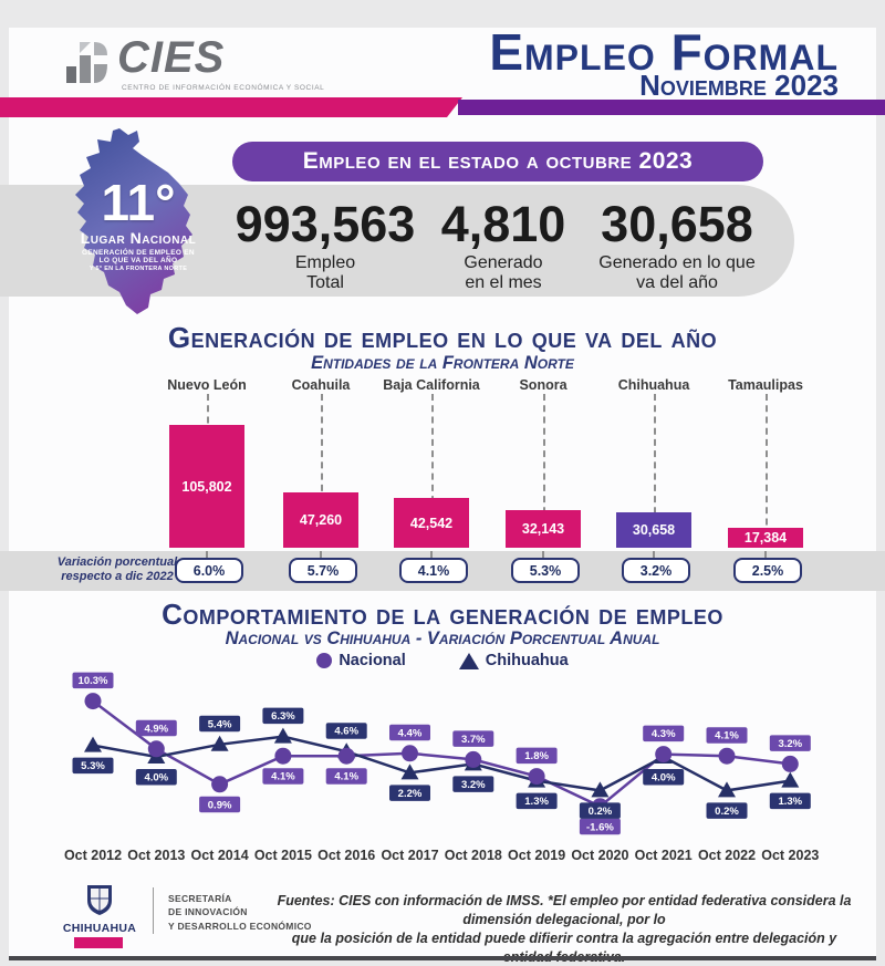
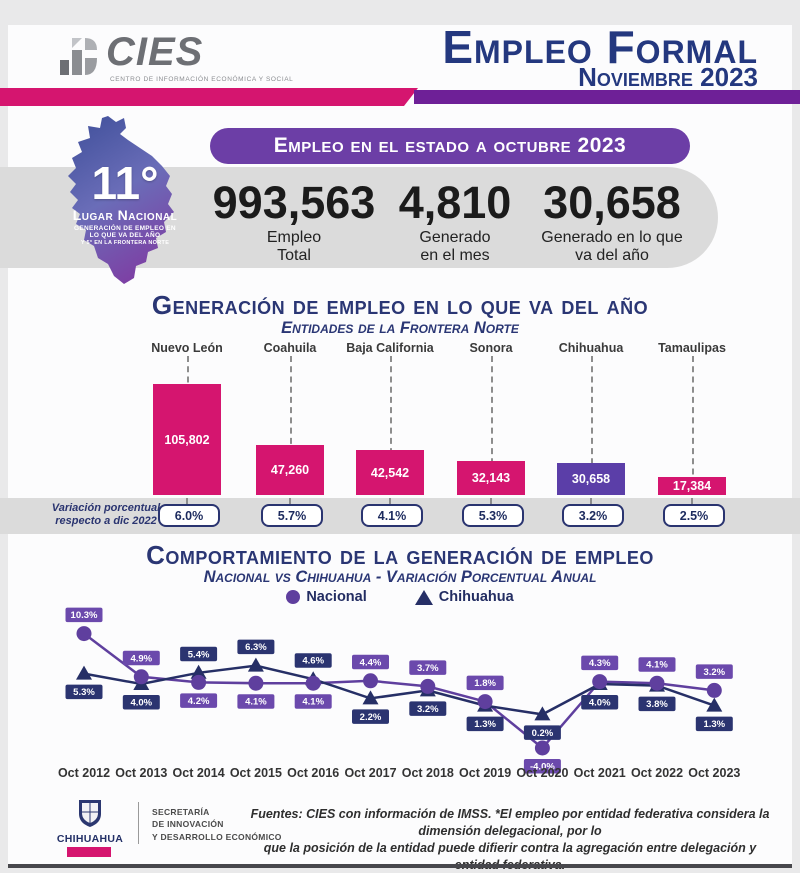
Comportamiento de la generación de empleo/Nacional/Oct 2014: 0.9% -> 4.2%
Comportamiento de la generación de empleo/Nacional/Oct 2020: -1.6% -> -4.0%
Comportamiento de la generación de empleo/Chihuahua/Oct 2022: 0.2% -> 3.8%
